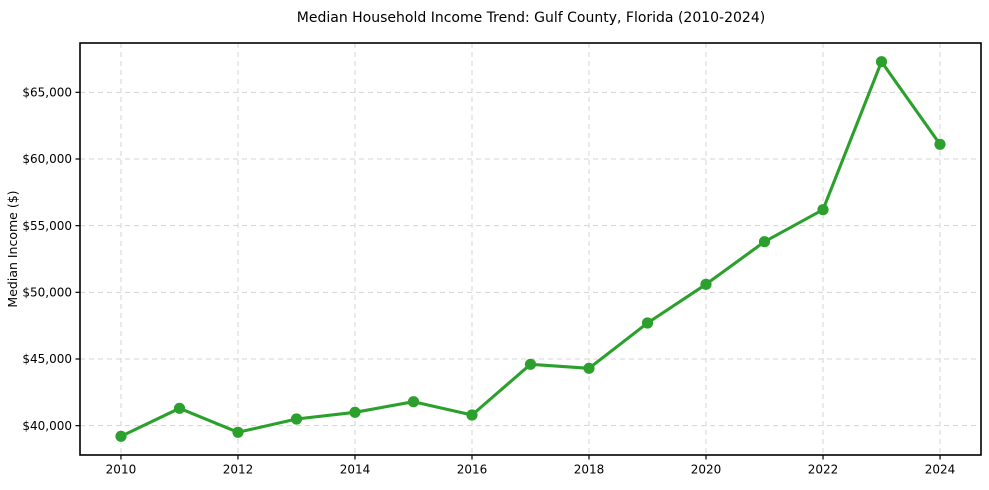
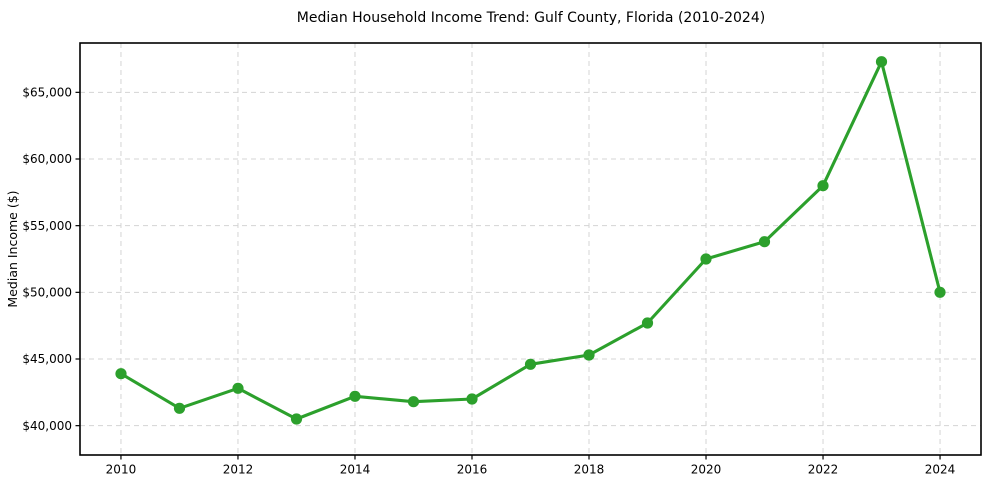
2010: $39200 -> $43900
2012: $39500 -> $42800
2014: $41000 -> $42200
2016: $40800 -> $42000
2018: $44300 -> $45300
2020: $50600 -> $52500
2022: $56200 -> $58000
2024: $61100 -> $50000
